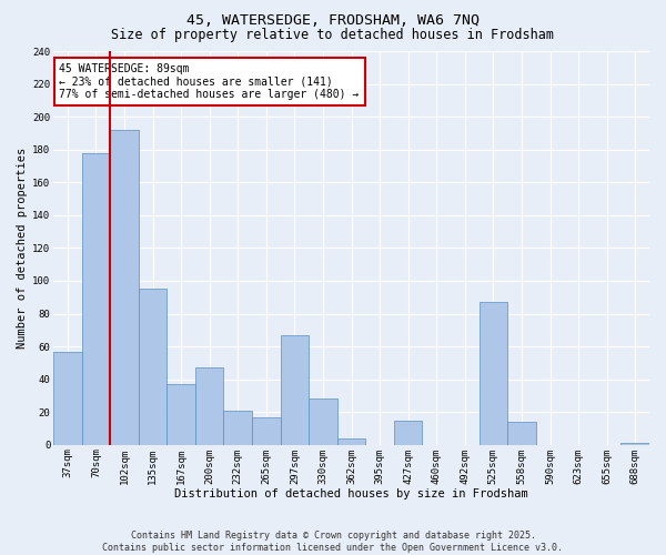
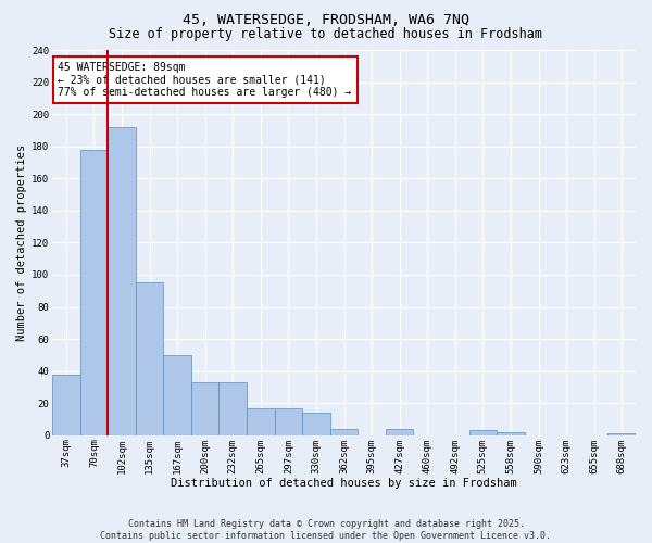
37sqm: 57 -> 38
167sqm: 37 -> 50
200sqm: 47 -> 33
232sqm: 21 -> 33
297sqm: 67 -> 17
330sqm: 28 -> 14
427sqm: 15 -> 4
525sqm: 87 -> 3
558sqm: 14 -> 2
